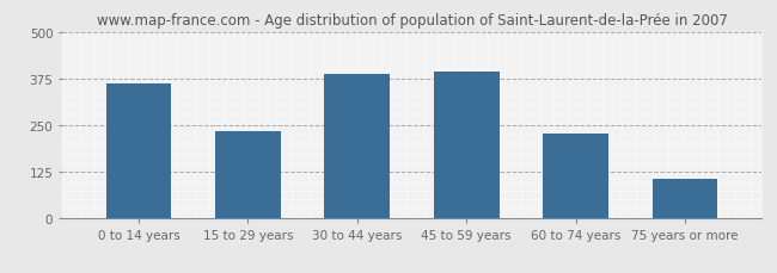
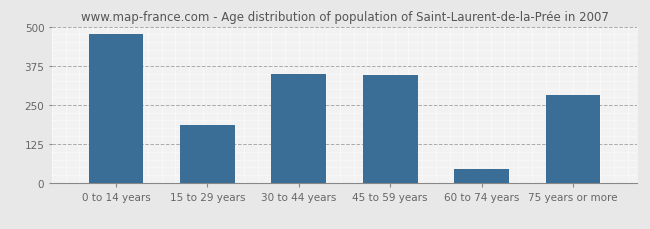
0 to 14 years: 362 -> 475
15 to 29 years: 232 -> 185
30 to 44 years: 388 -> 350
45 to 59 years: 392 -> 345
60 to 74 years: 228 -> 45
75 years or more: 107 -> 280
